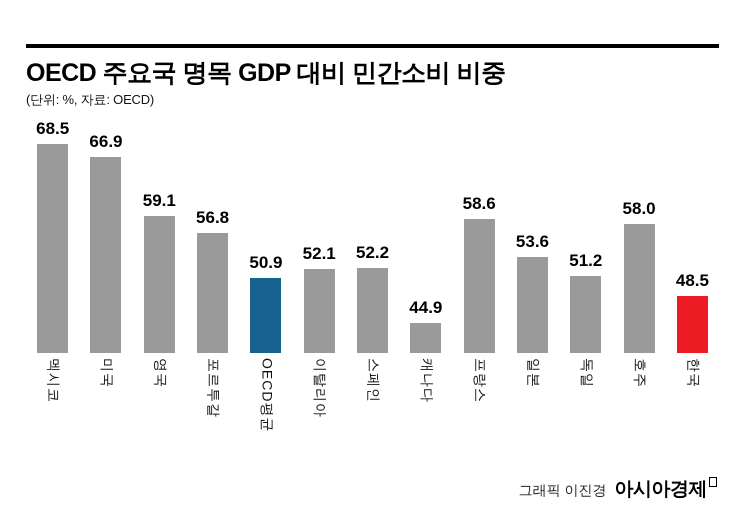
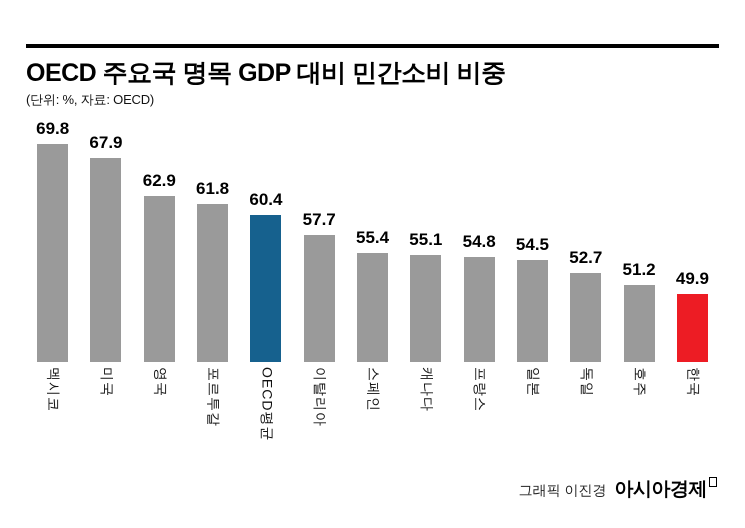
멕시코: 68.5 -> 69.8
미국: 66.9 -> 67.9
영국: 59.1 -> 62.9
포르투갈: 56.8 -> 61.8
OECD평균: 50.9 -> 60.4
이탈리아: 52.1 -> 57.7
스페인: 52.2 -> 55.4
캐나다: 44.9 -> 55.1
프랑스: 58.6 -> 54.8
일본: 53.6 -> 54.5
독일: 51.2 -> 52.7
호주: 58.0 -> 51.2
한국: 48.5 -> 49.9
